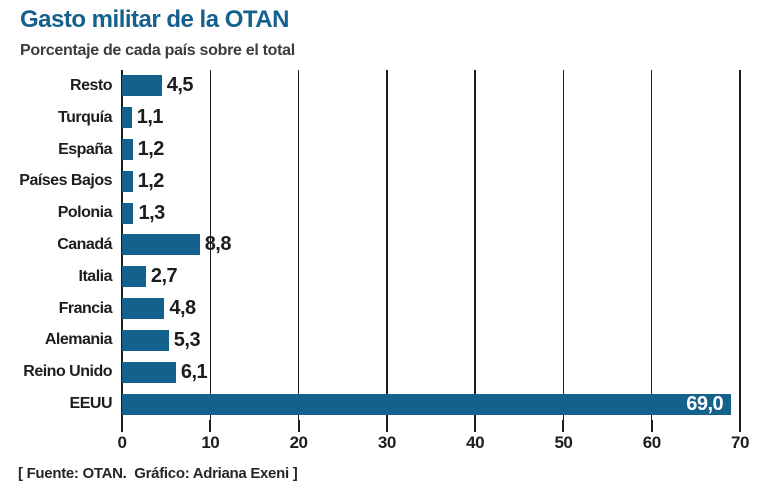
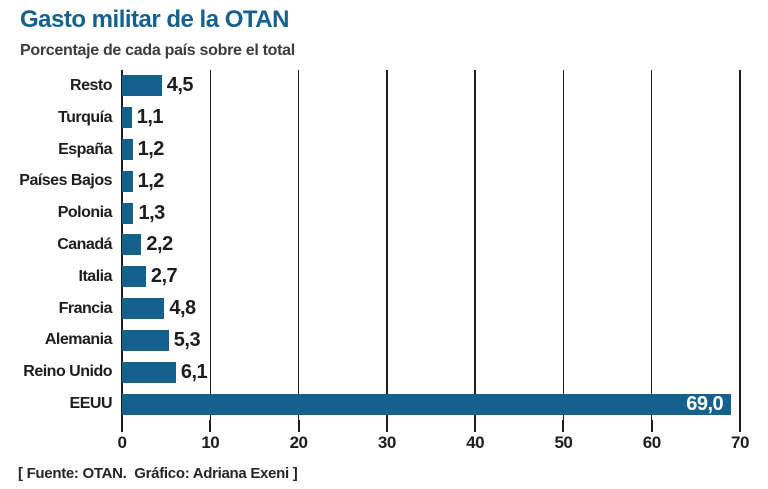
Canadá: 8,8 -> 2,2
